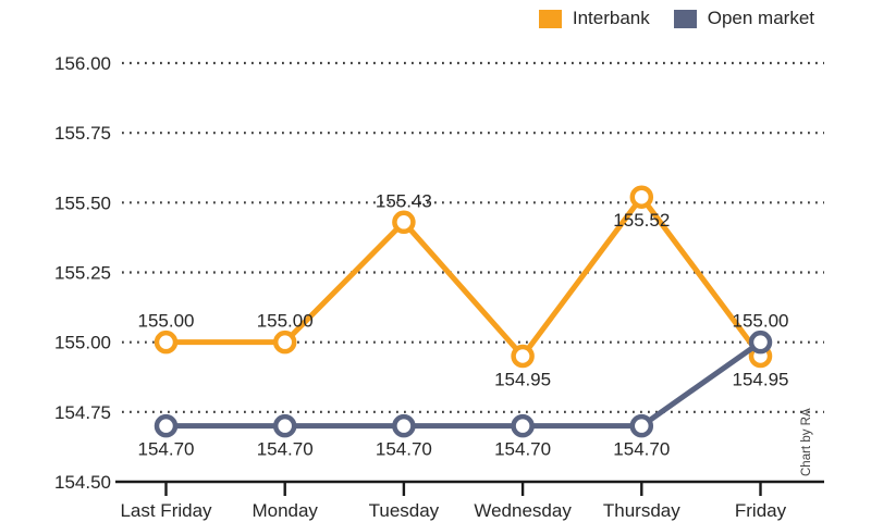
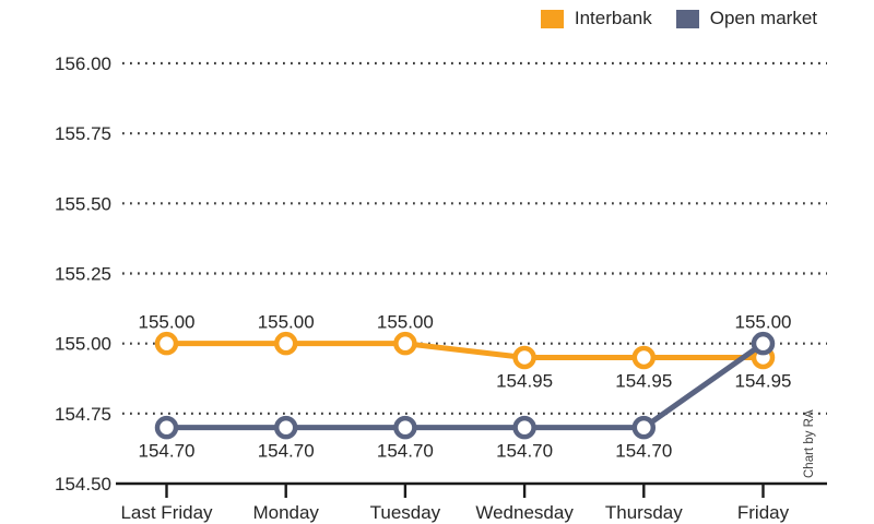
Interbank/Tuesday: 155.43 -> 155.00
Interbank/Thursday: 155.52 -> 154.95
